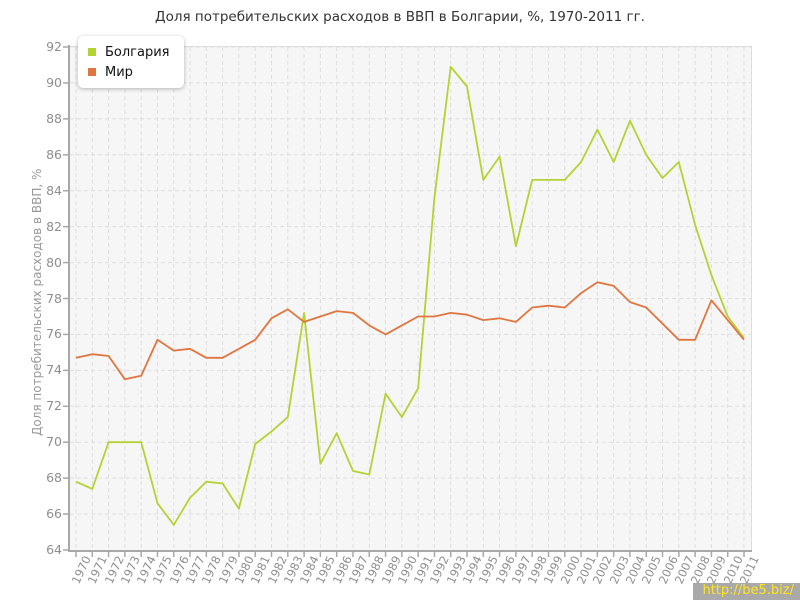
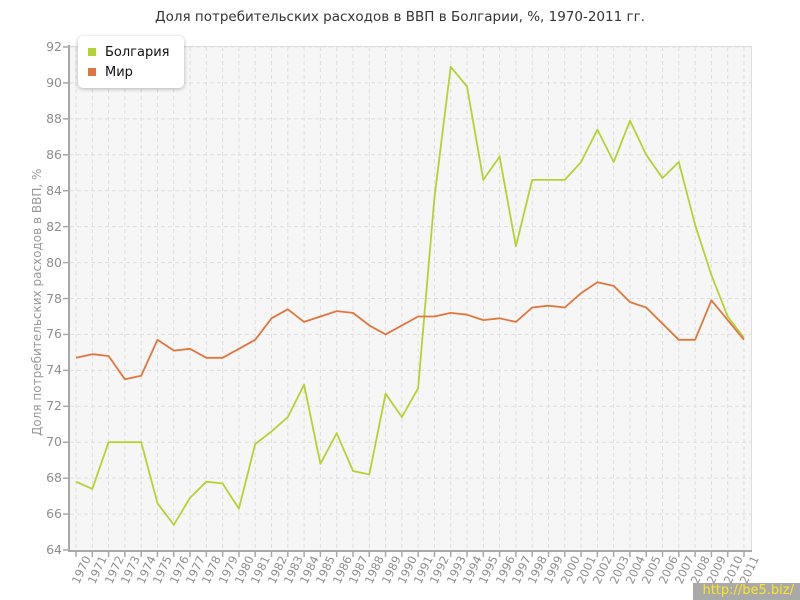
Болгария/1984: 77.2 -> 73.2
